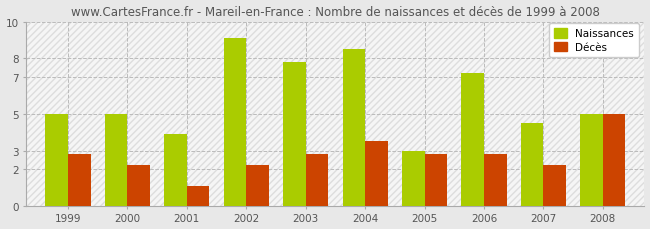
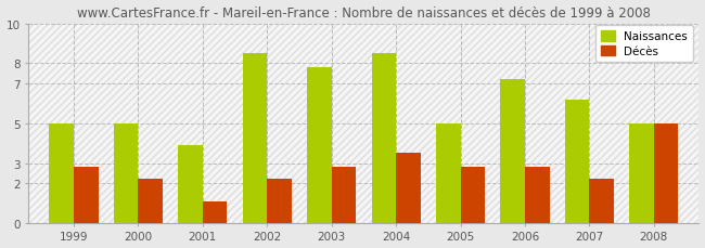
Naissances/2002: 9.1 -> 8.5
Naissances/2005: 3.0 -> 5.0
Naissances/2007: 4.5 -> 6.2
